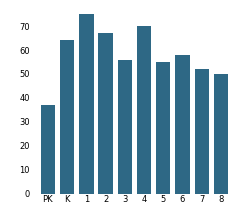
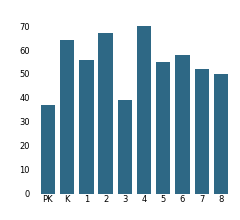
1: 75 -> 56
3: 56 -> 39
